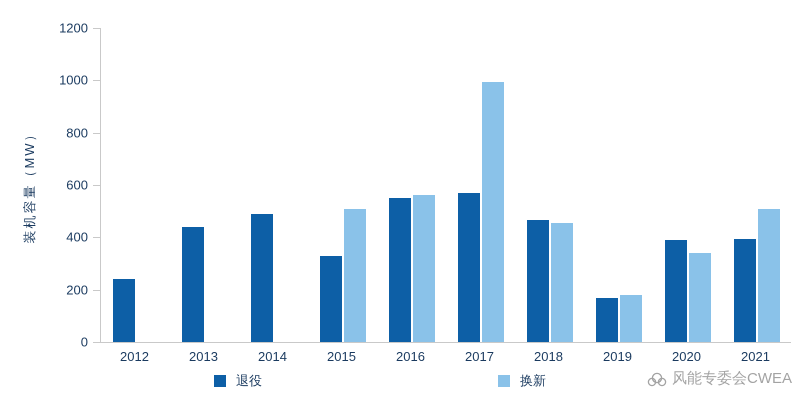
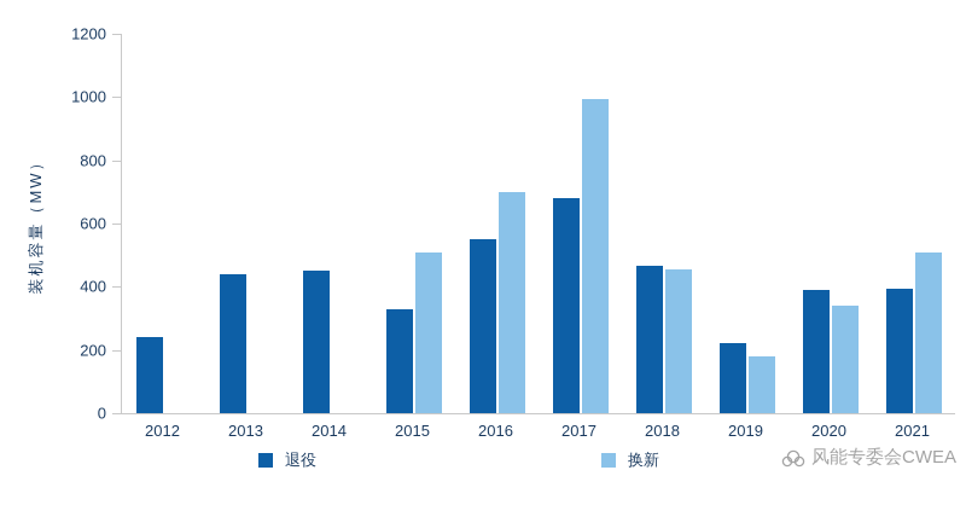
退役/2014: 490 -> 450
换新/2016: 560 -> 700
退役/2017: 570 -> 680
退役/2019: 170 -> 220
